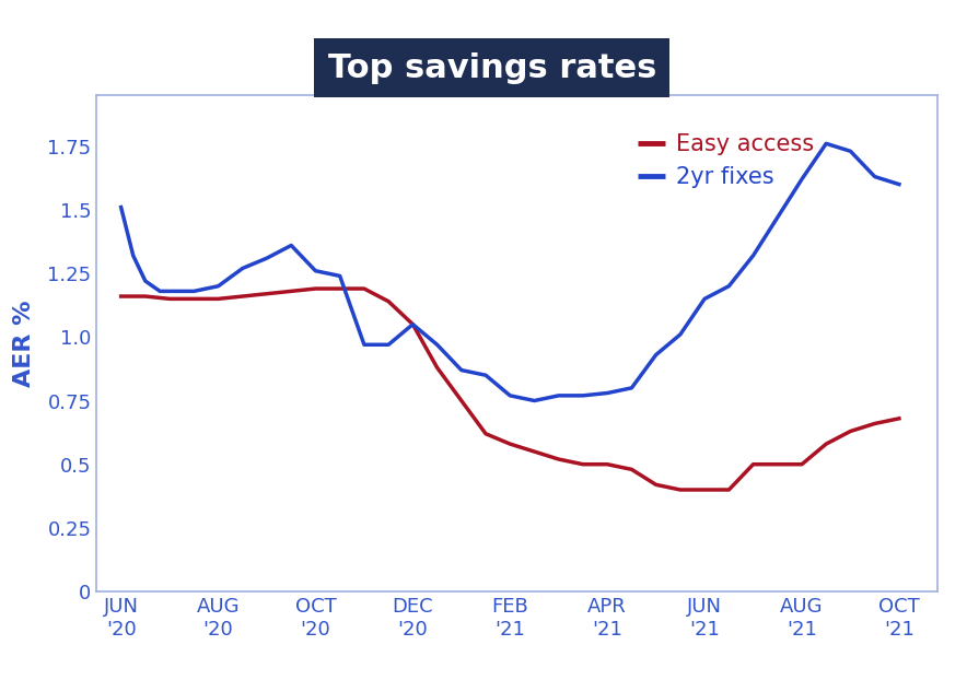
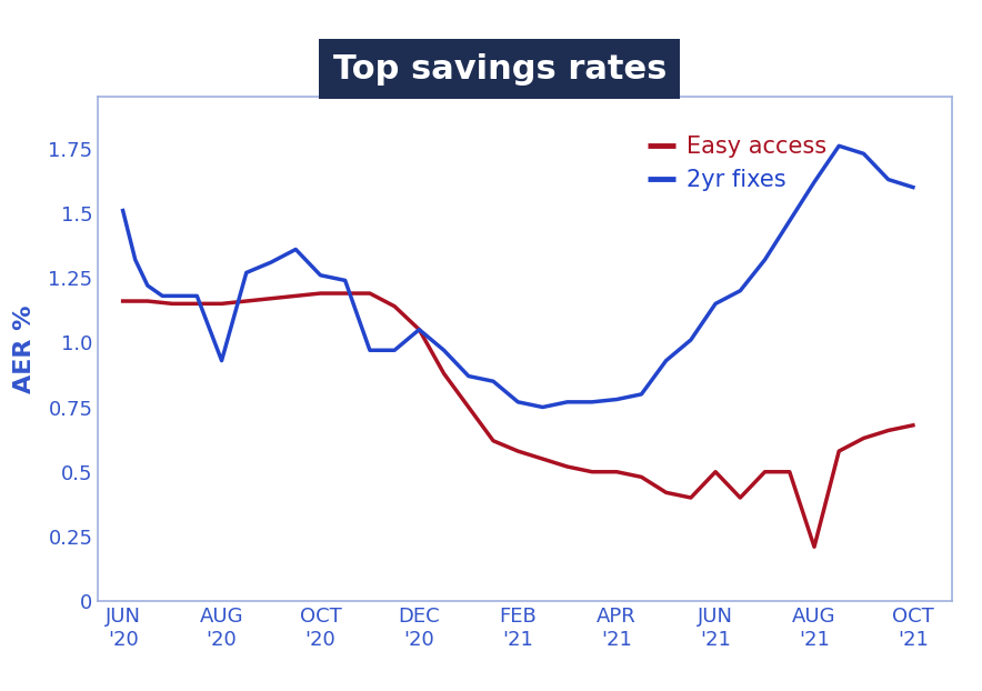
2yr fixes/AUG '20: 1.20 -> 0.93
Easy access/JUN '21: 0.40 -> 0.50
Easy access/AUG '21: 0.50 -> 0.21
